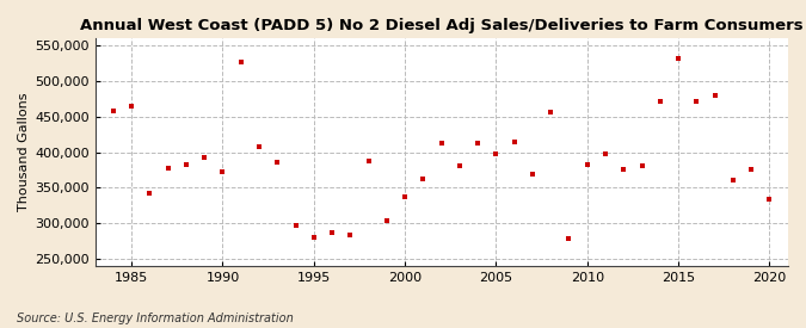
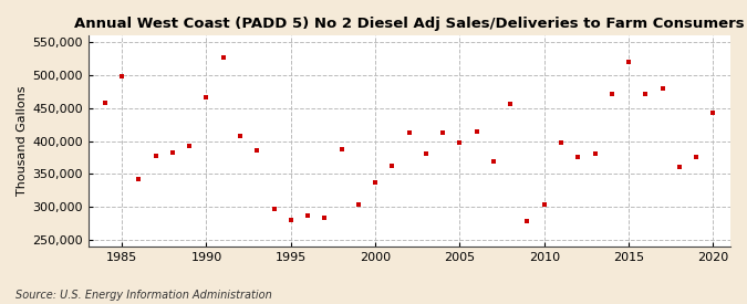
1985: 464,000 -> 498,000
1990: 372,000 -> 466,000
2010: 382,000 -> 304,000
2015: 532,000 -> 519,000
2020: 334,000 -> 443,000
